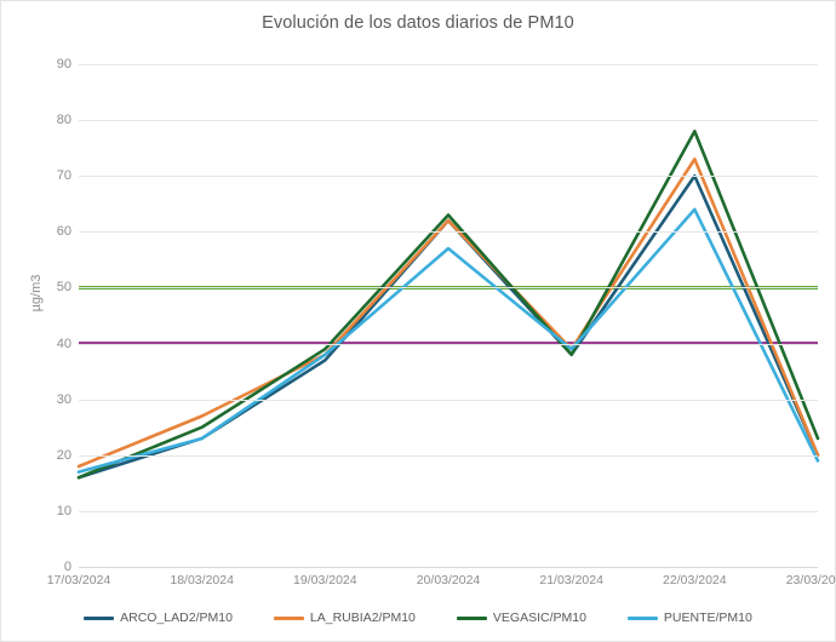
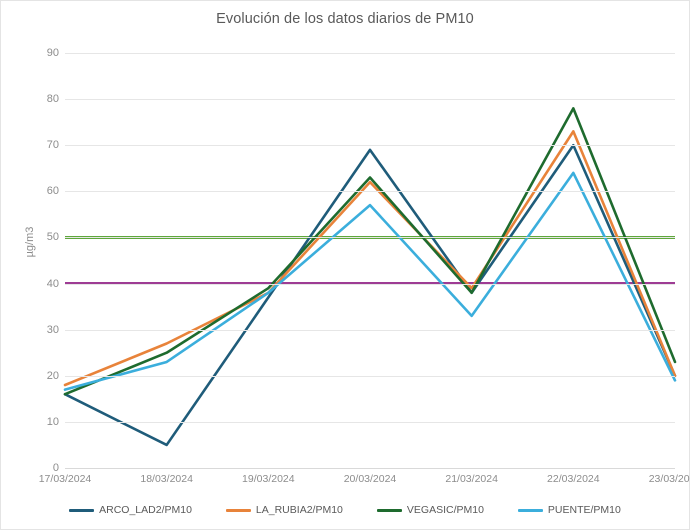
ARCO_LAD2/PM10/18/03/2024: 23 -> 5
ARCO_LAD2/PM10/20/03/2024: 62 -> 69
PUENTE/PM10/21/03/2024: 39 -> 33
